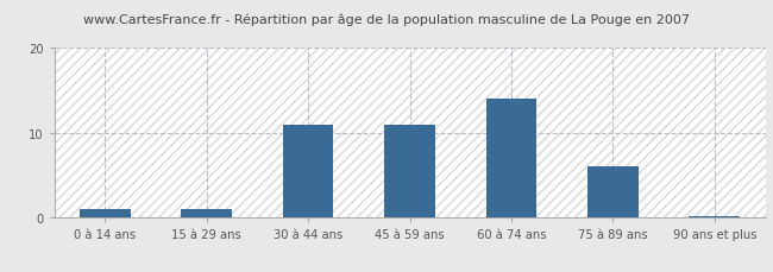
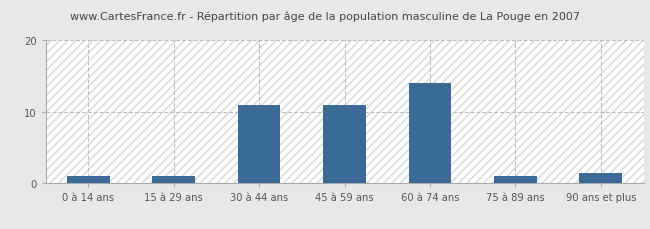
75 à 89 ans: 6.0 -> 1.0
90 ans et plus: 0.1 -> 1.4
